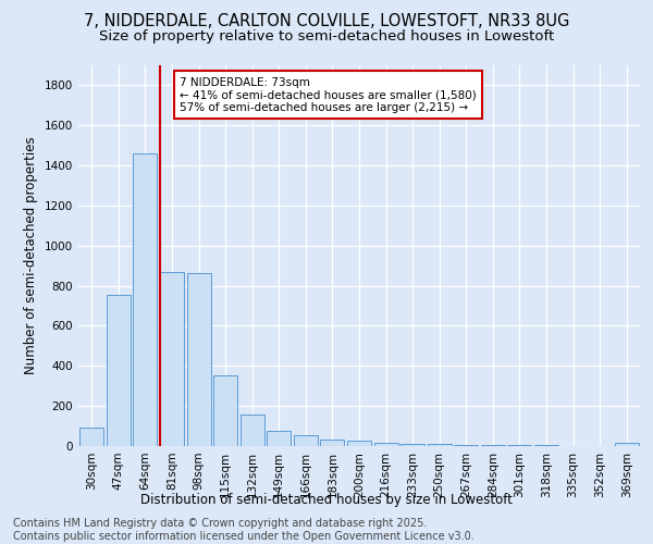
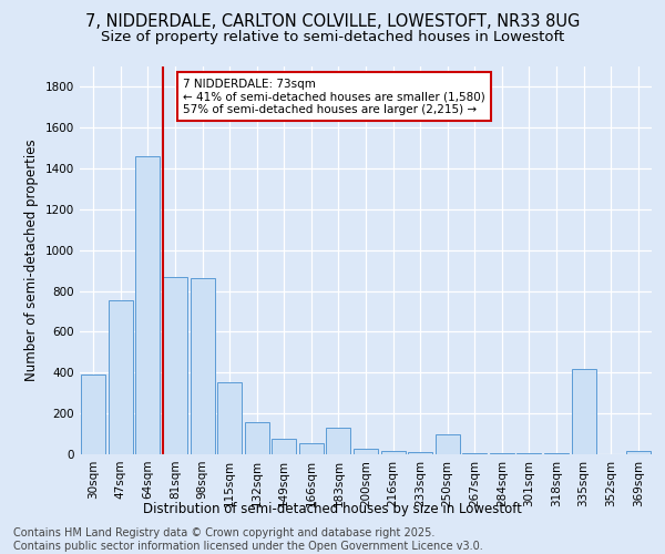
30sqm: 90 -> 390
183sqm: 40 -> 130
250sqm: 10 -> 100
335sqm: 0 -> 420
